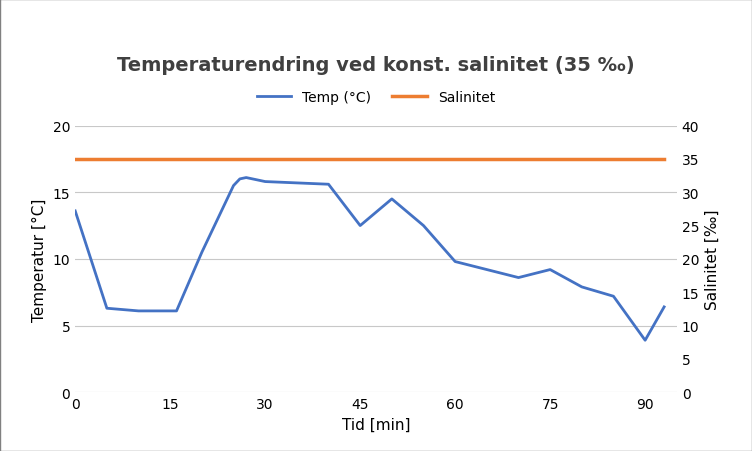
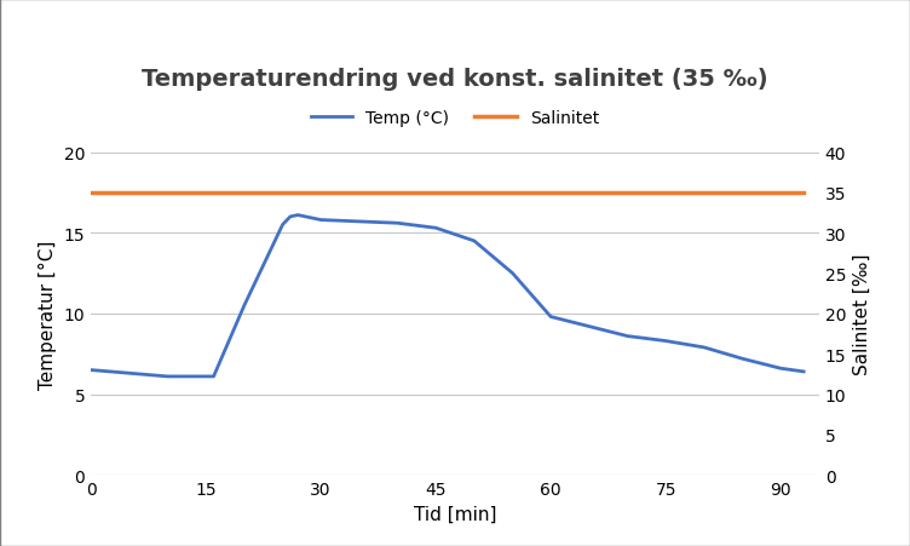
0: 13.6 -> 6.5
45: 12.5 -> 15.3
75: 9.2 -> 8.3
90: 3.9 -> 6.6
